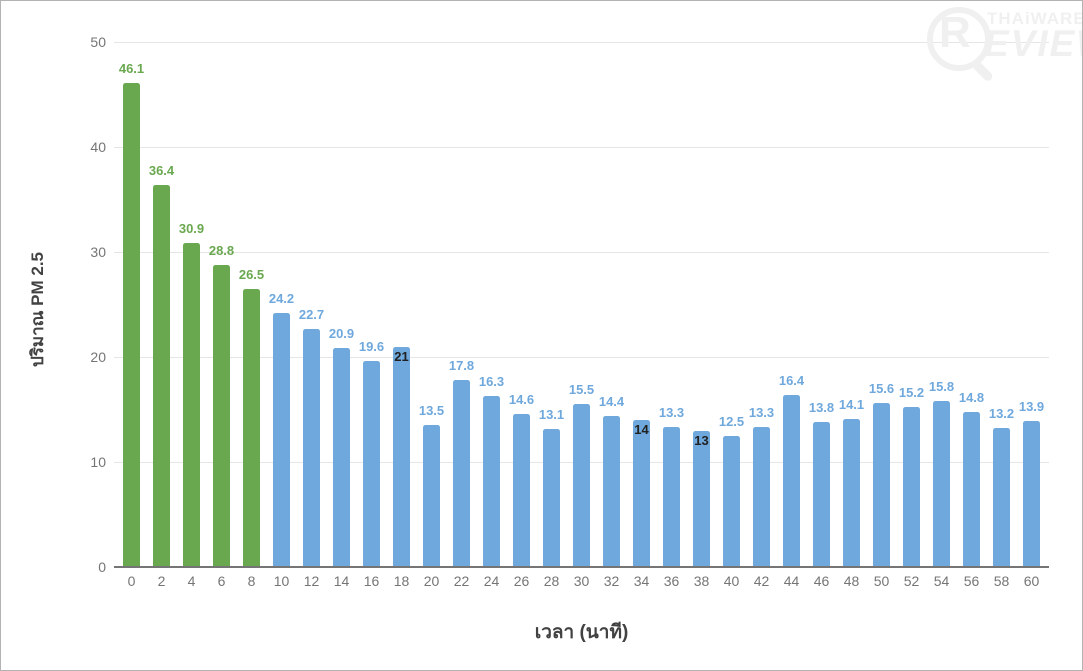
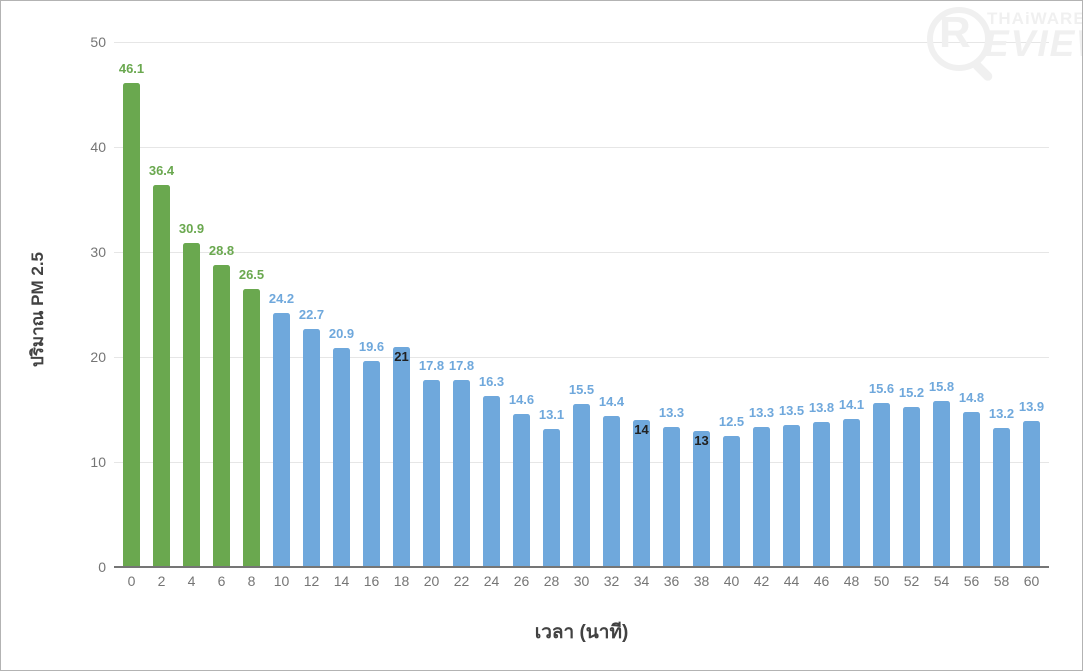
20: 13.5 -> 17.8
44: 16.4 -> 13.5
